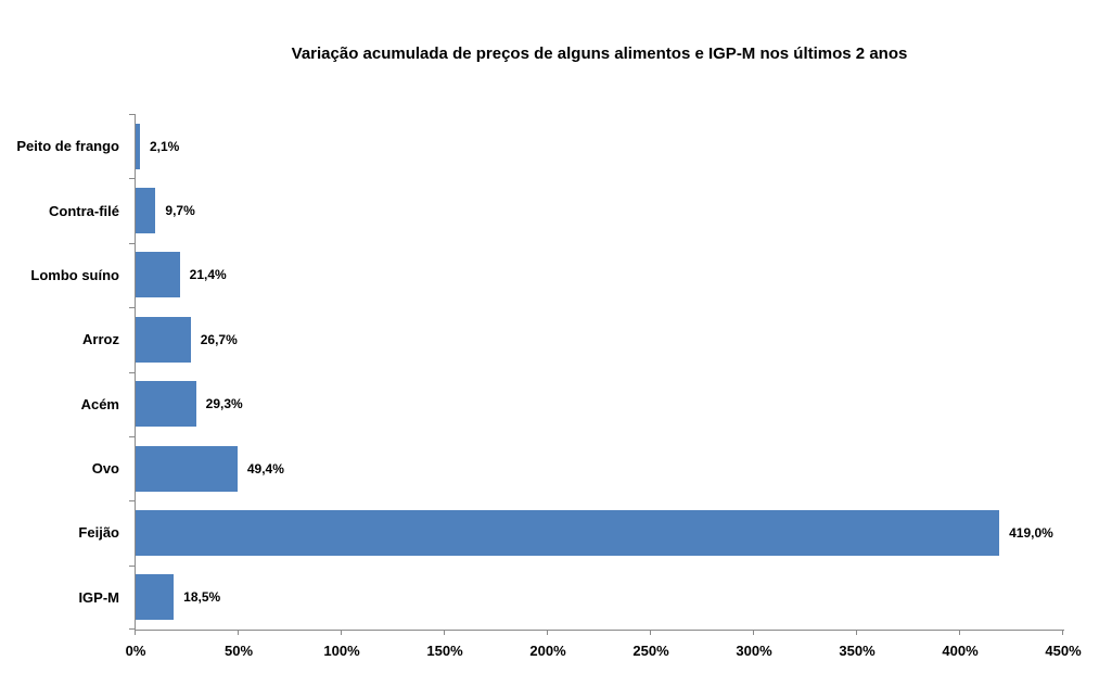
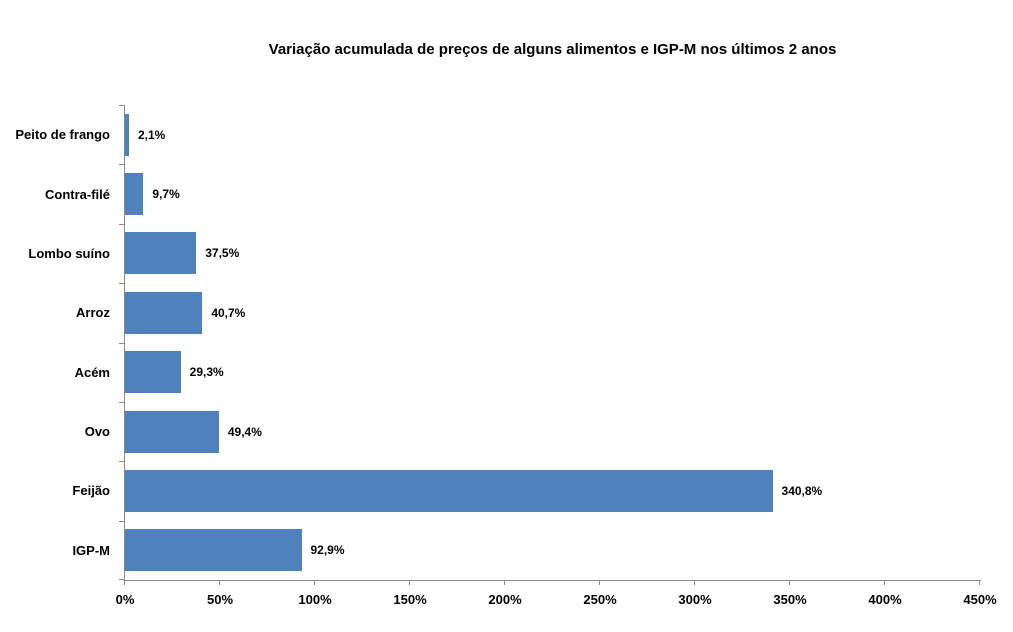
Lombo suíno: 21,4% -> 37,5%
Arroz: 26,7% -> 40,7%
Feijão: 419,0% -> 340,8%
IGP-M: 18,5% -> 92,9%
